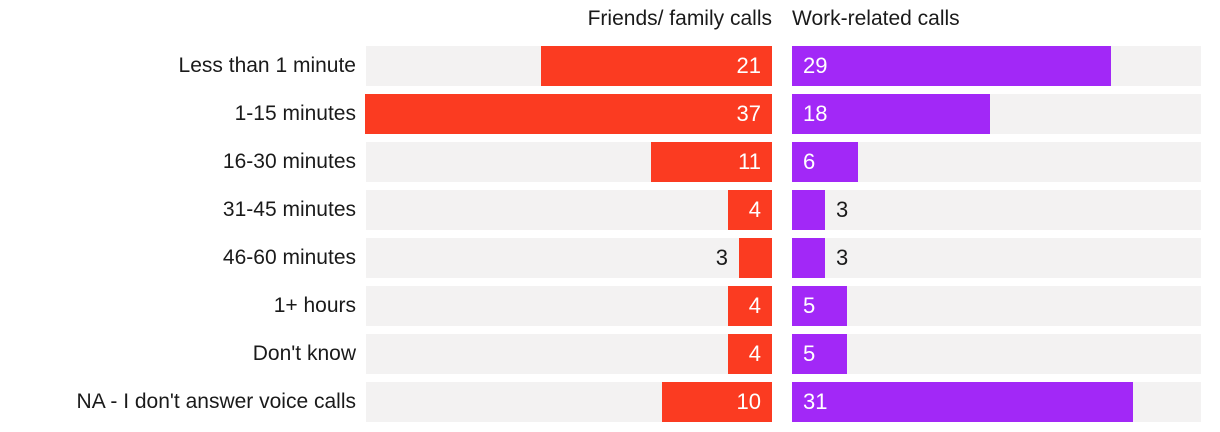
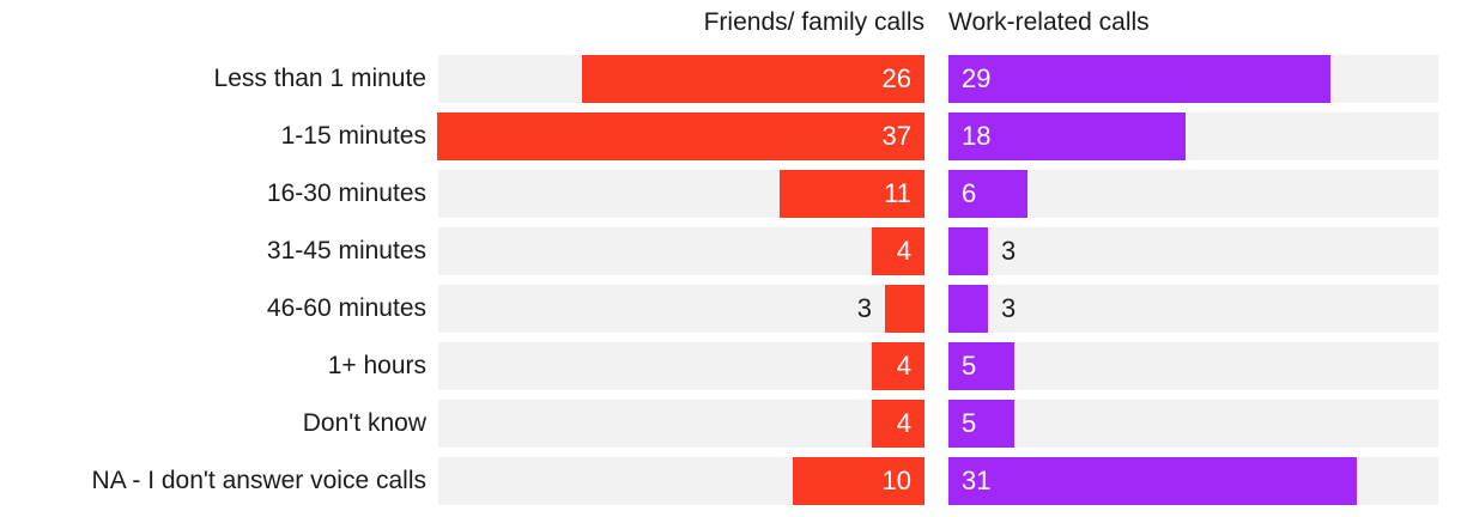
Friends/ family calls/Less than 1 minute: 21 -> 26
